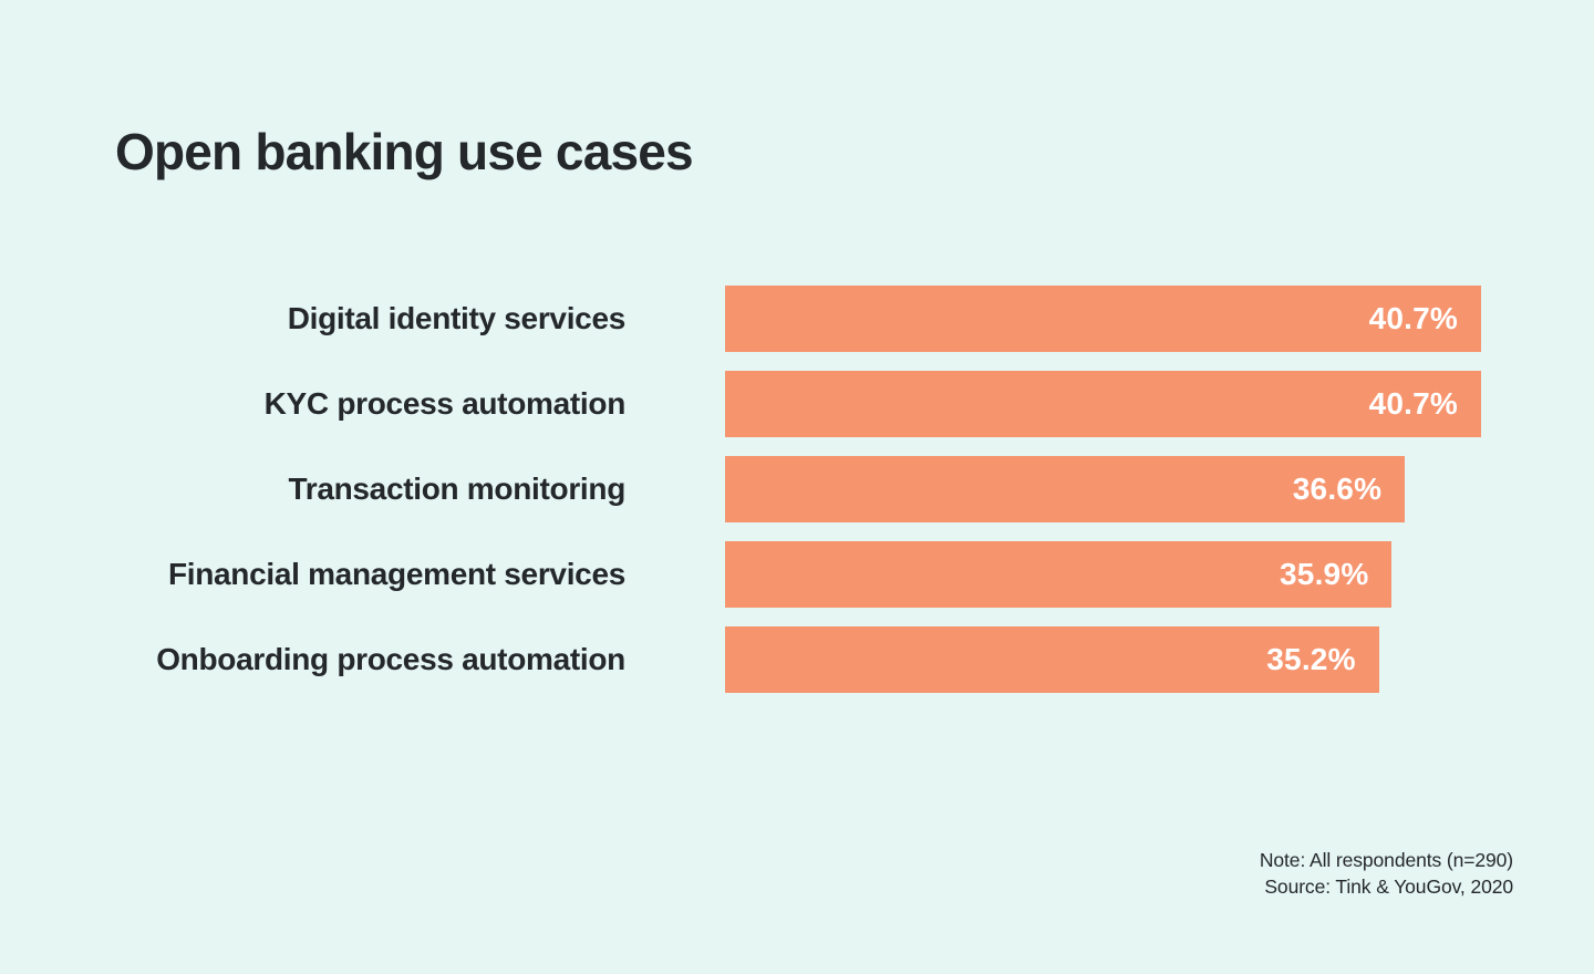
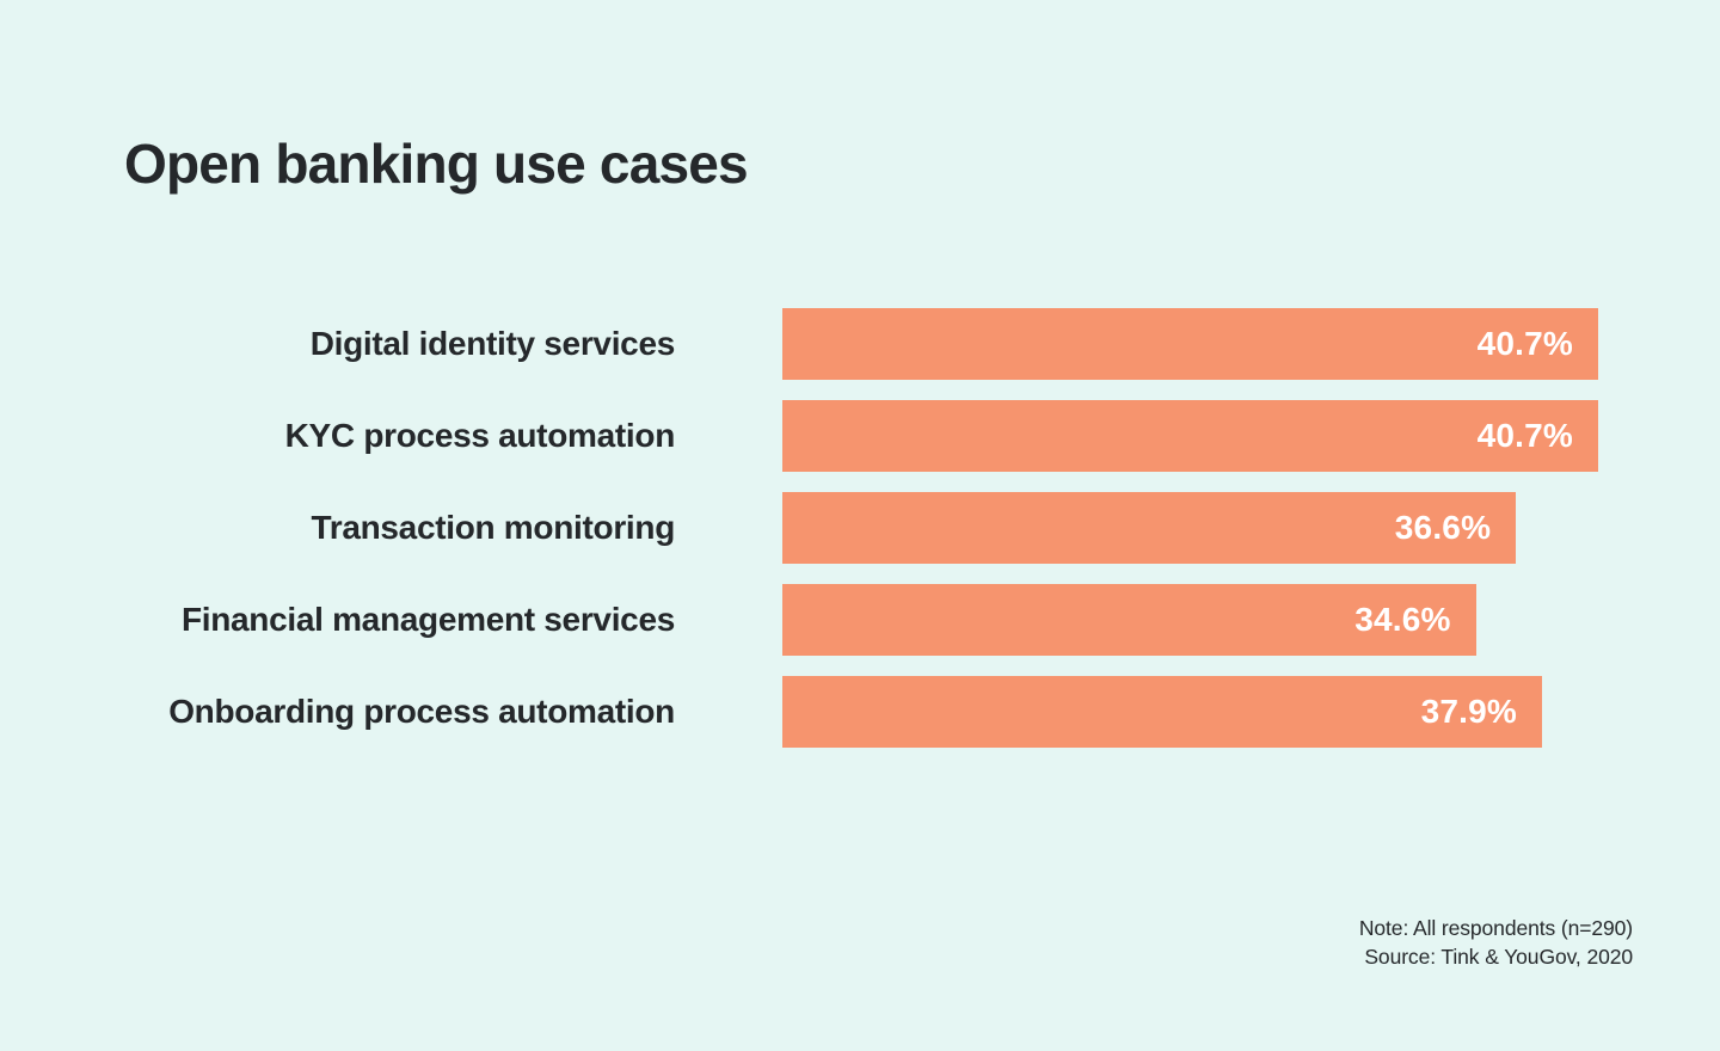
Financial management services: 35.9% -> 34.6%
Onboarding process automation: 35.2% -> 37.9%
